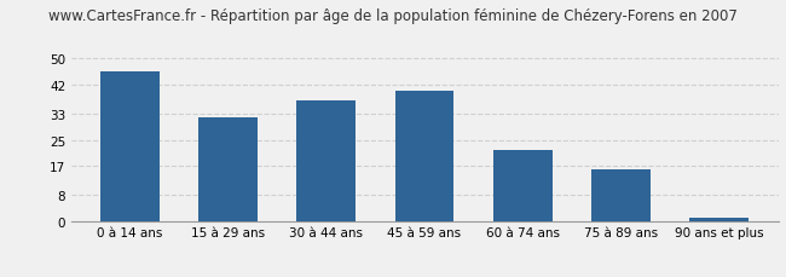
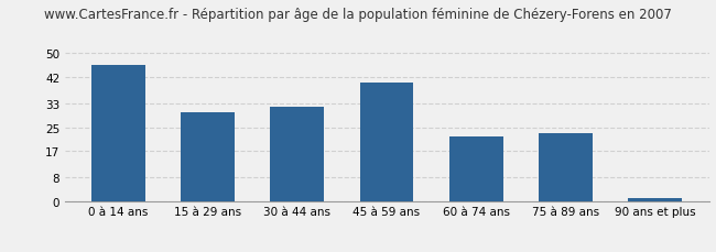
15 à 29 ans: 32 -> 30
30 à 44 ans: 37 -> 32
75 à 89 ans: 16 -> 23
